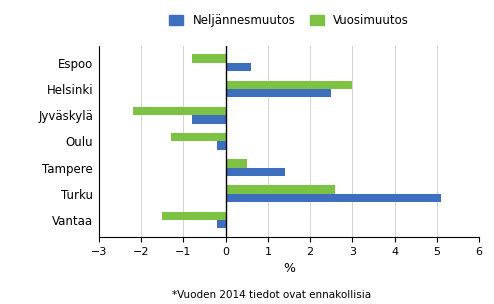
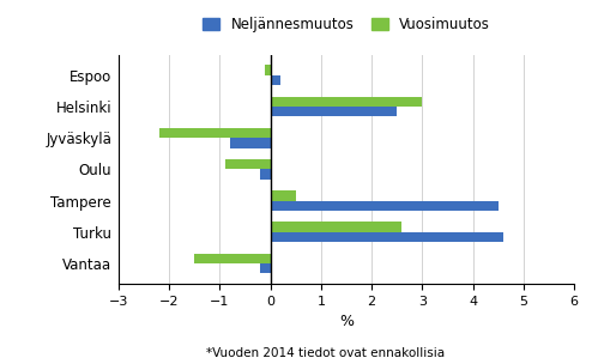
Vuosimuutos/Espoo: -0.8 -> -0.1
Neljännesmuutos/Espoo: 0.6 -> 0.2
Vuosimuutos/Oulu: -1.3 -> -0.9
Neljännesmuutos/Tampere: 1.4 -> 4.5
Neljännesmuutos/Turku: 5.1 -> 4.6
